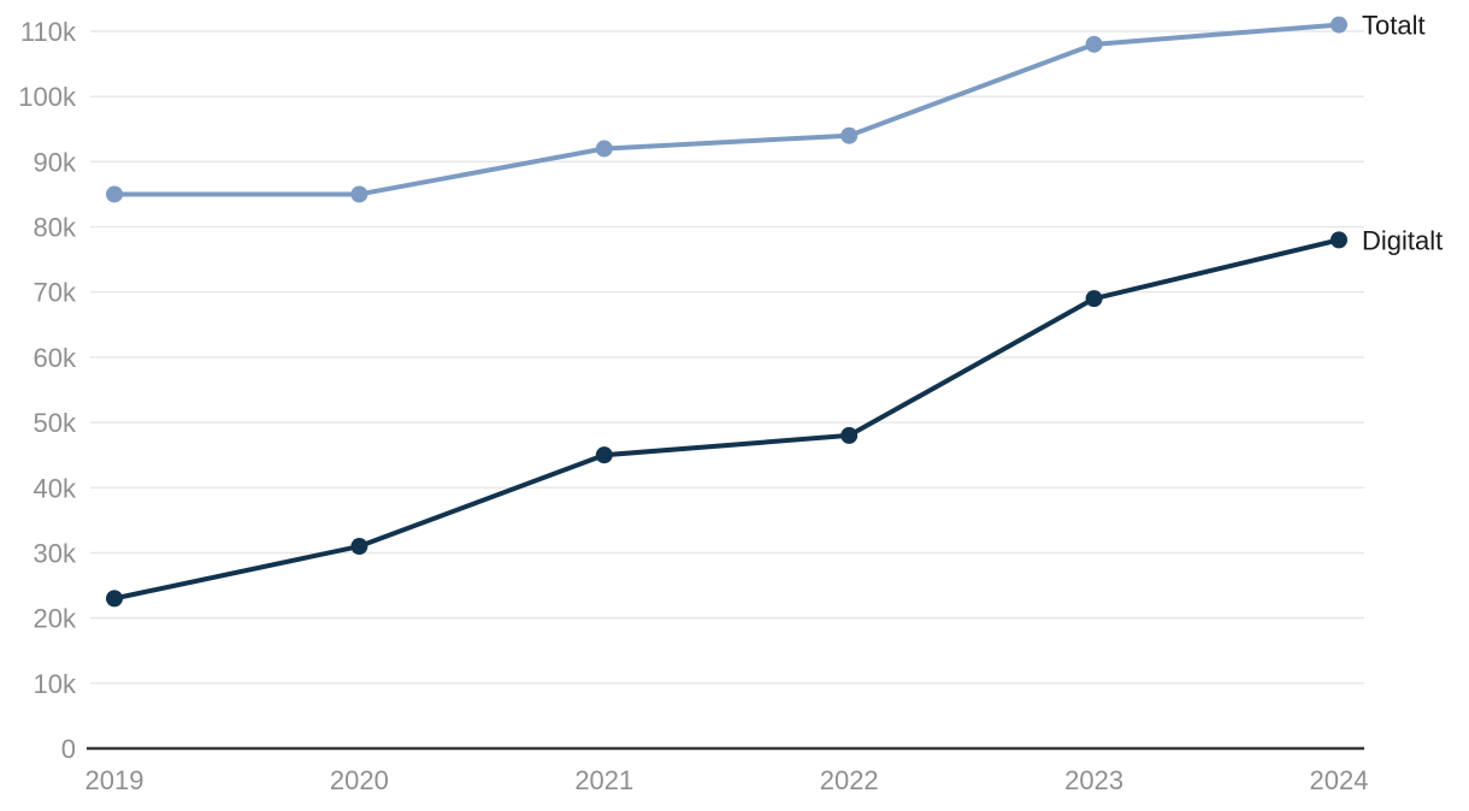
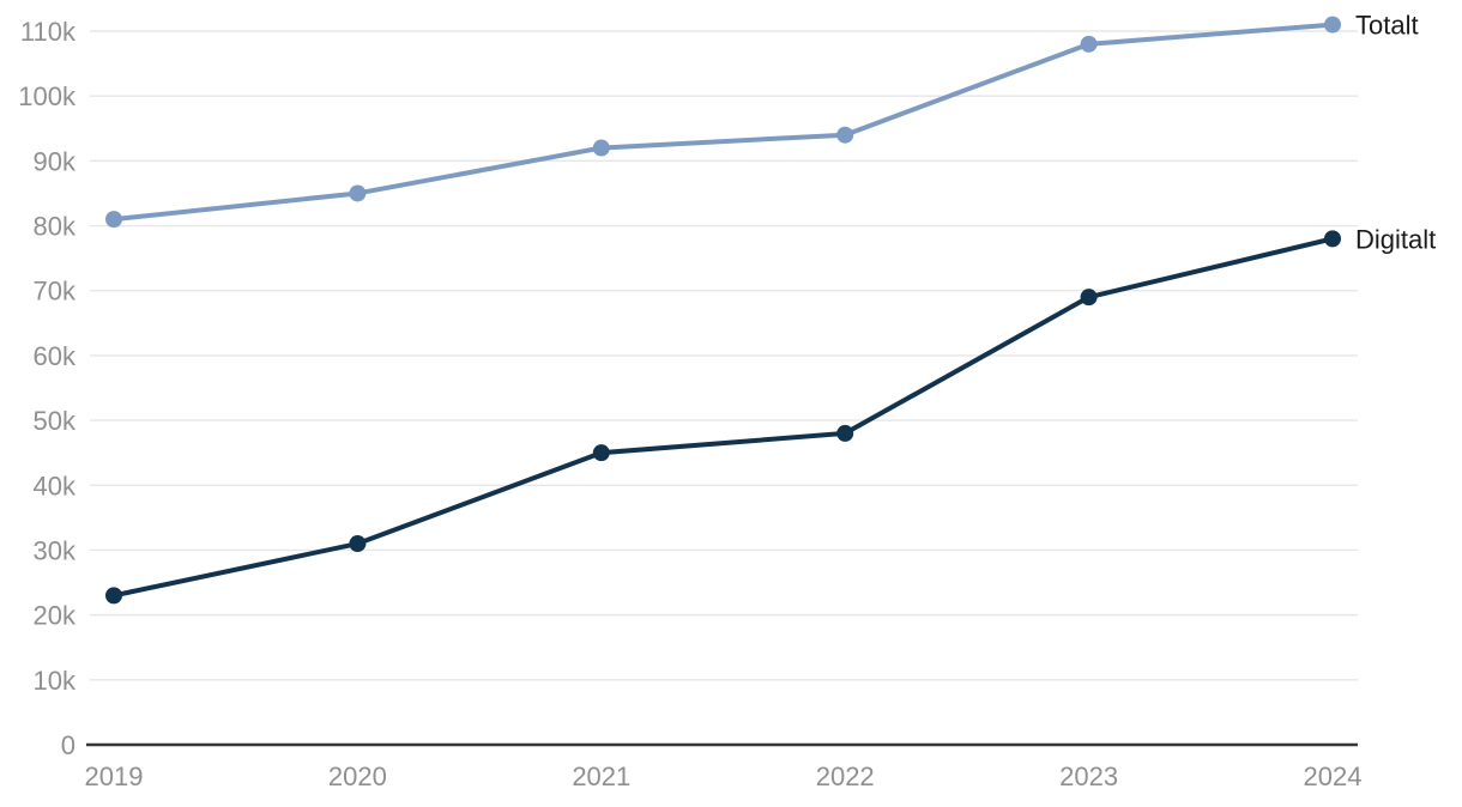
Totalt/2019: 85k -> 81k
